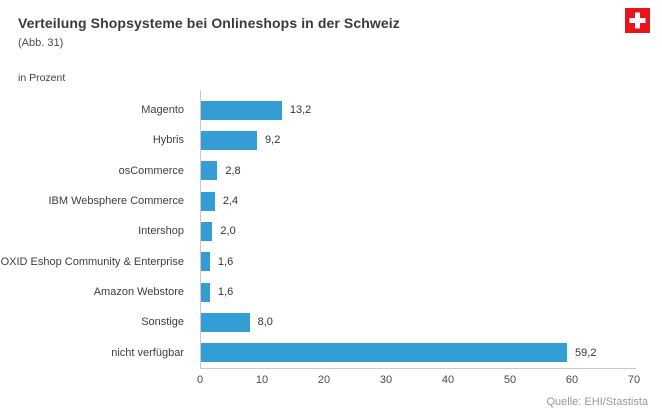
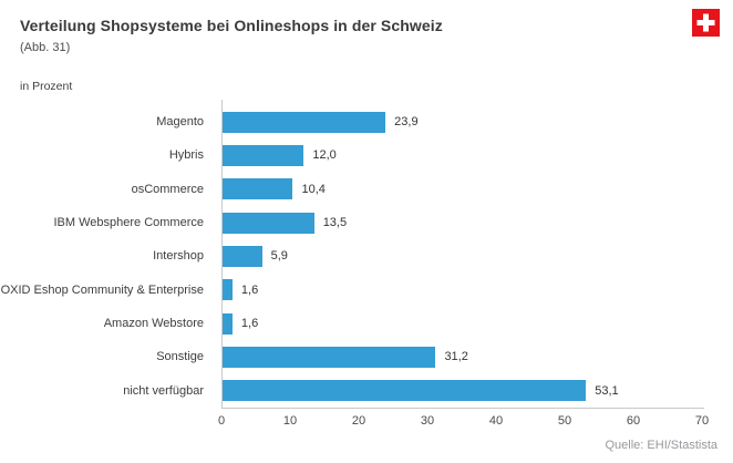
Magento: 13,2 -> 23,9
Hybris: 9,2 -> 12,0
osCommerce: 2,8 -> 10,4
IBM Websphere Commerce: 2,4 -> 13,5
Intershop: 2,0 -> 5,9
Sonstige: 8,0 -> 31,2
nicht verfügbar: 59,2 -> 53,1
